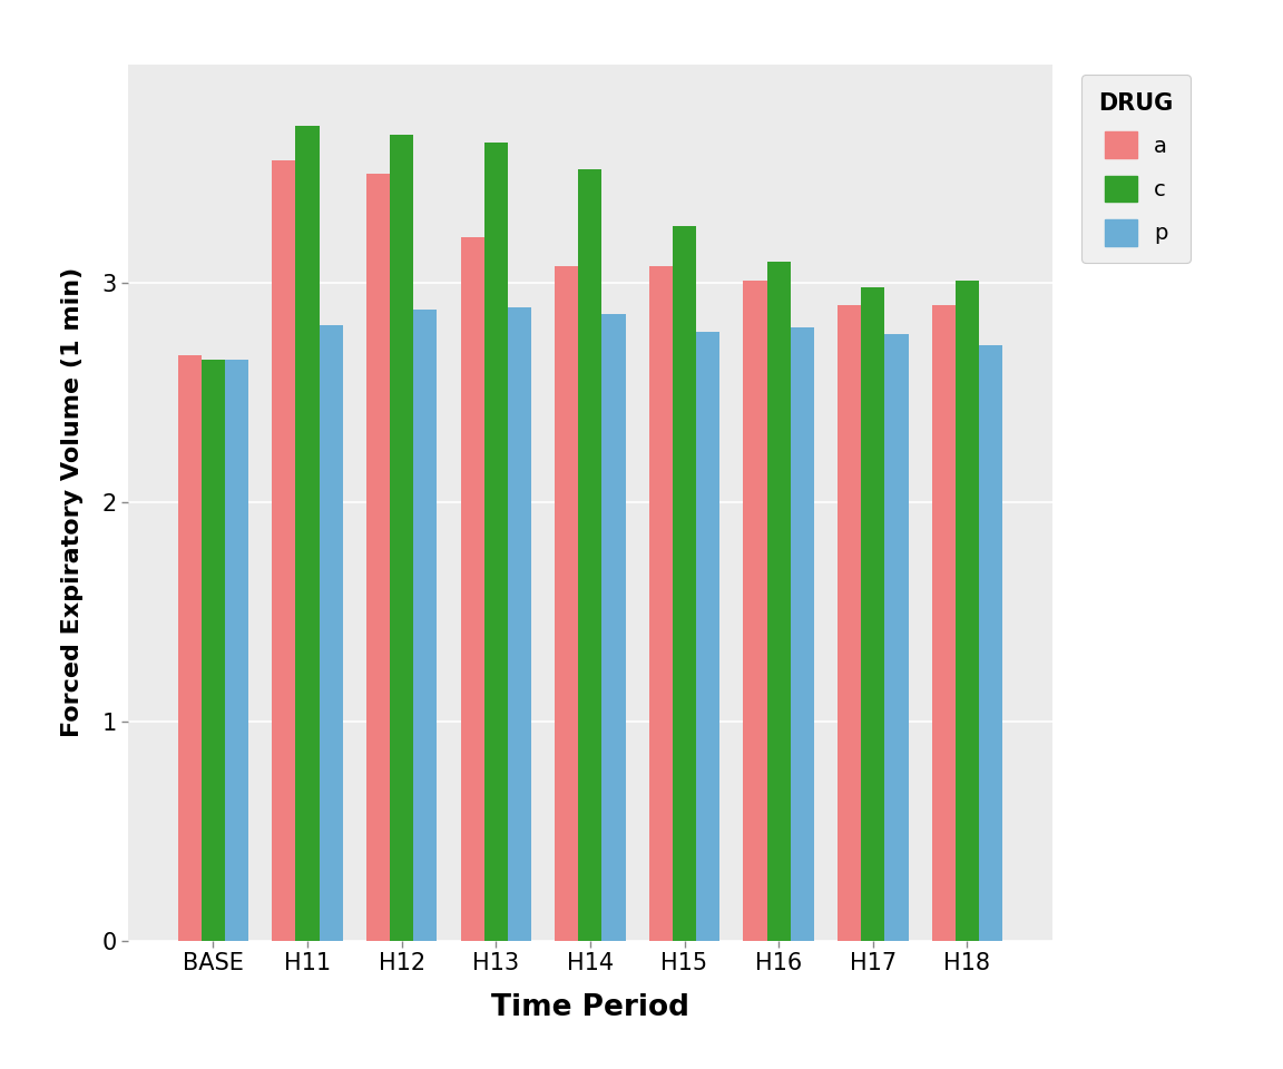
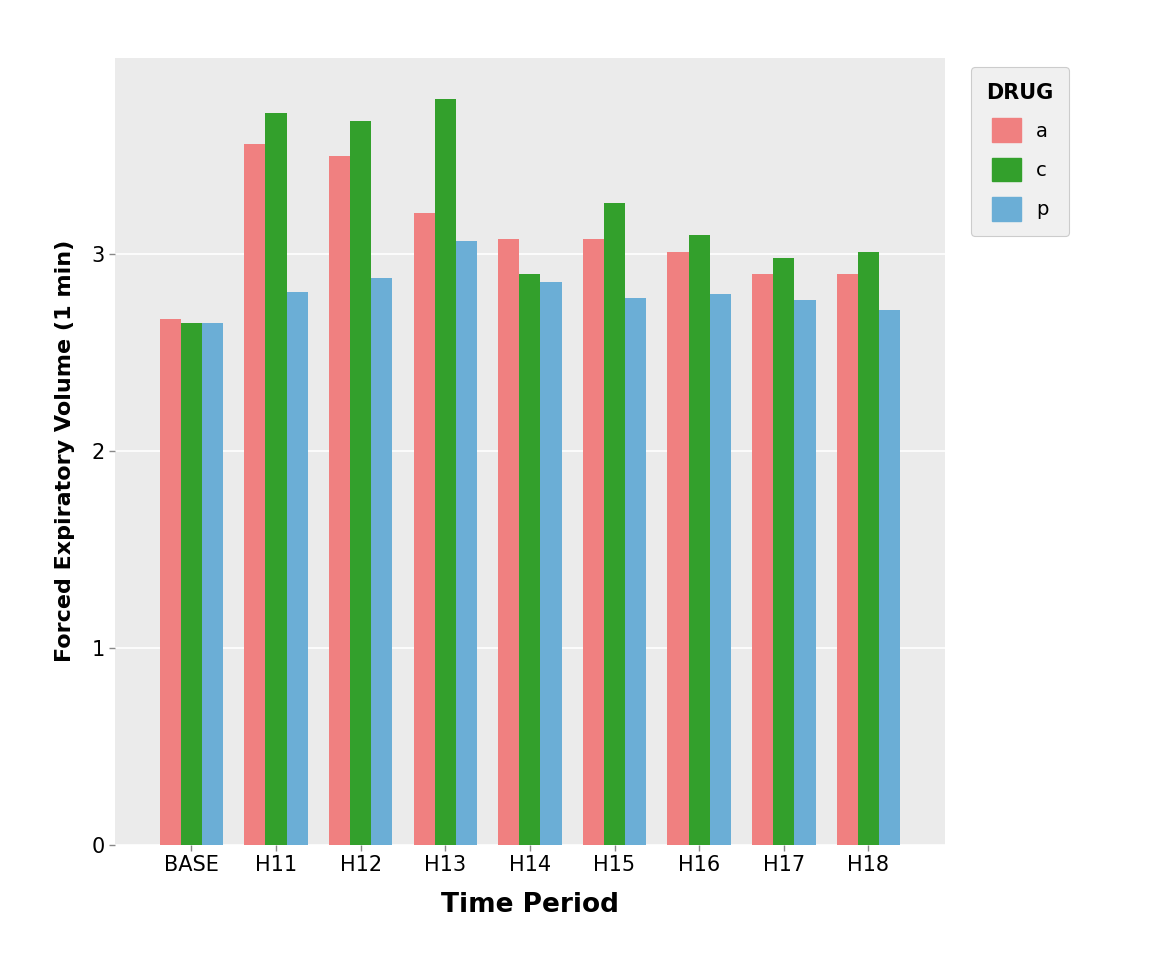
c/H13: 3.64 -> 3.79
p/H13: 2.89 -> 3.07
c/H14: 3.52 -> 2.90
